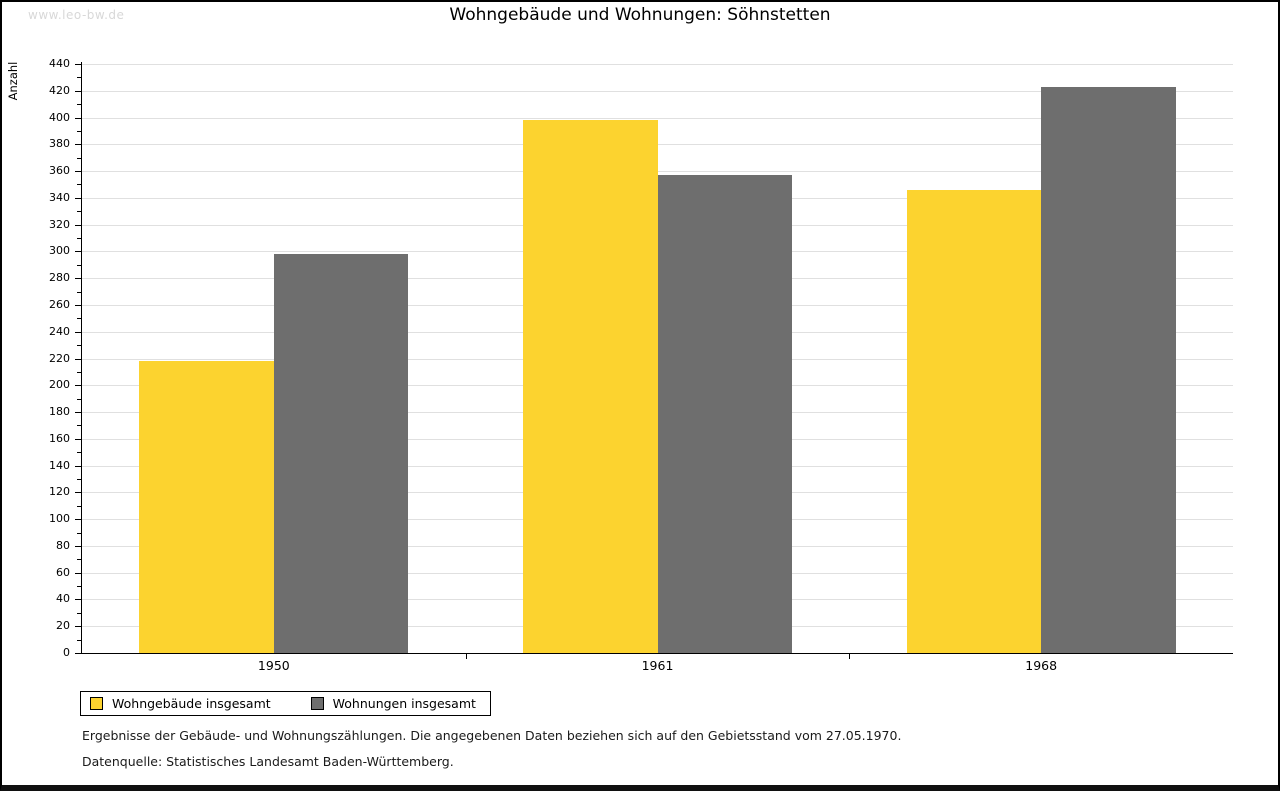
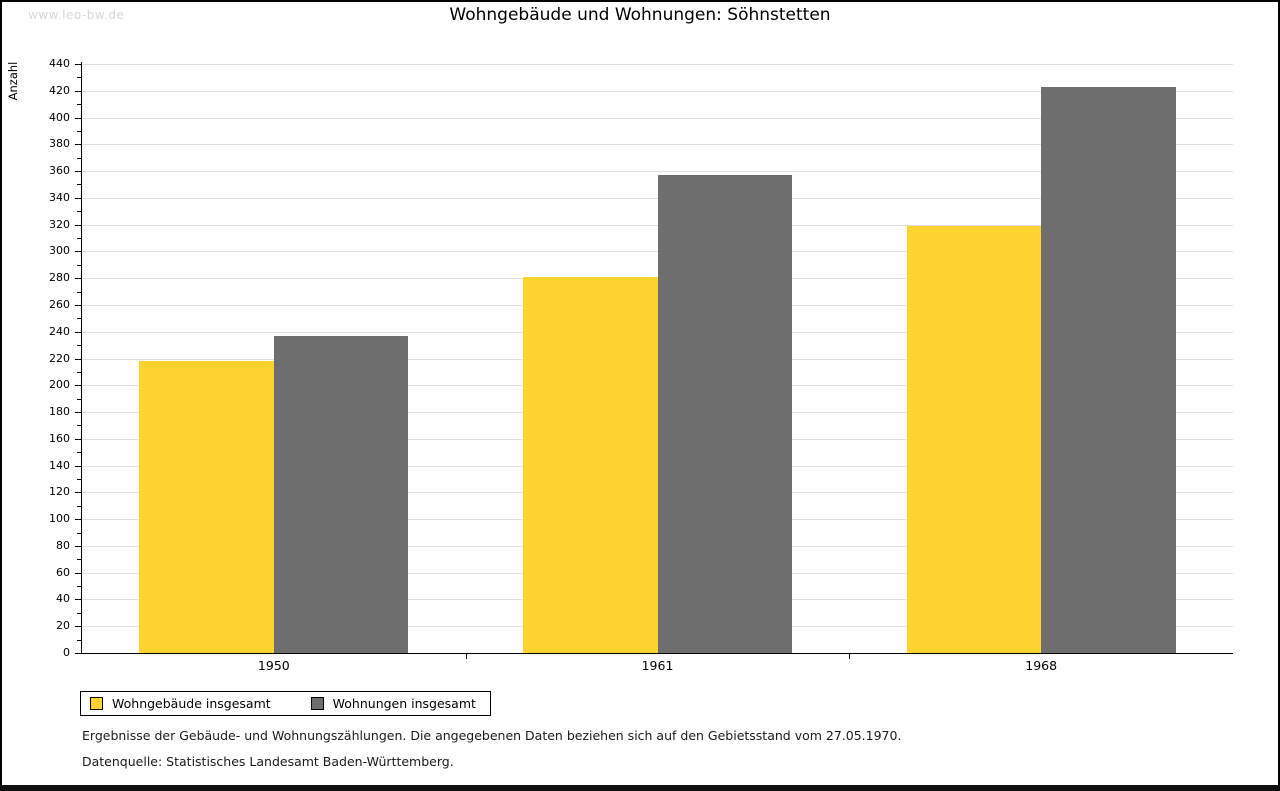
Wohnungen insgesamt/1950: 298 -> 237
Wohngebäude insgesamt/1961: 398 -> 281
Wohngebäude insgesamt/1968: 346 -> 319
